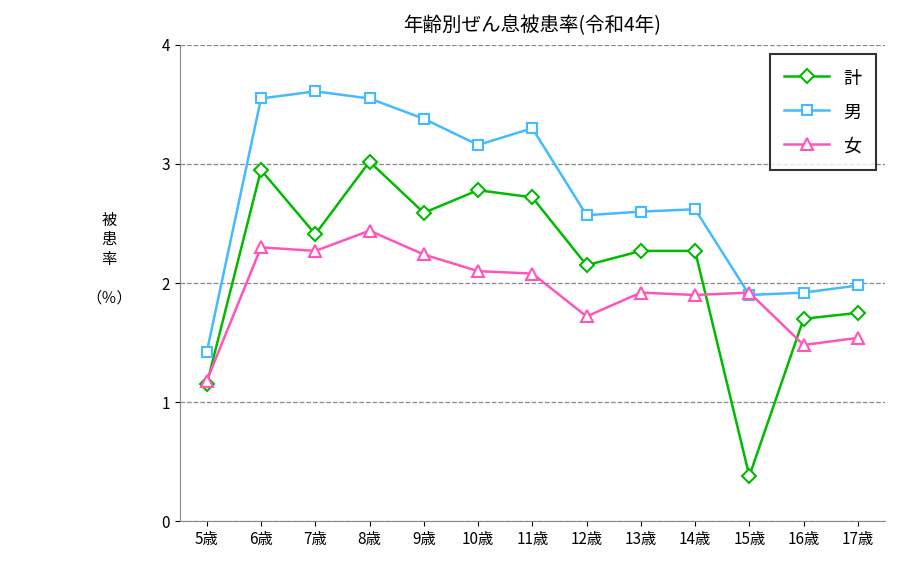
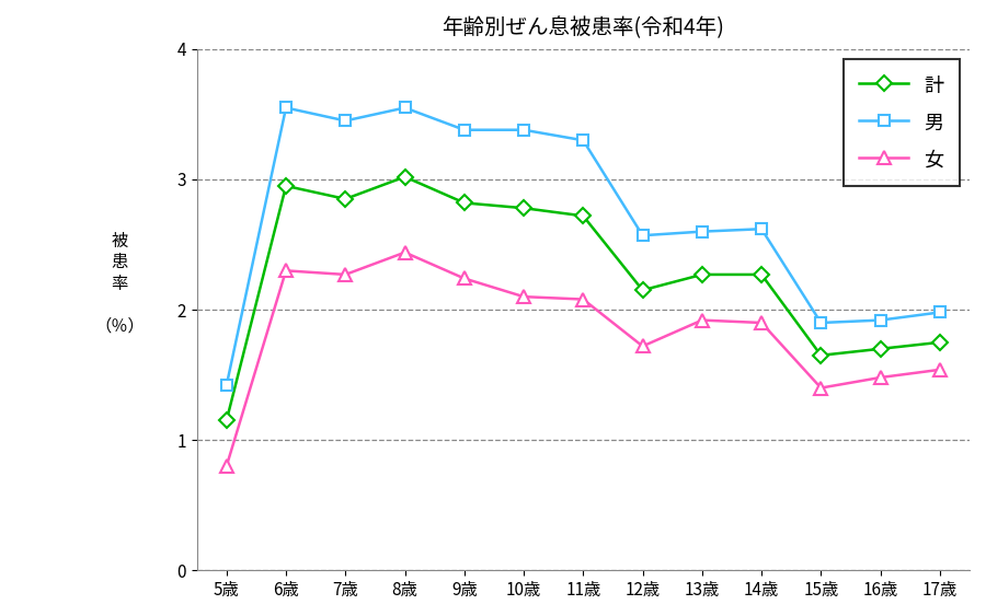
女/5歳: 1.18 -> 0.80
計/7歳: 2.41 -> 2.85
男/7歳: 3.61 -> 3.45
計/9歳: 2.59 -> 2.82
男/10歳: 3.16 -> 3.38
計/15歳: 0.38 -> 1.65
女/15歳: 1.92 -> 1.40
